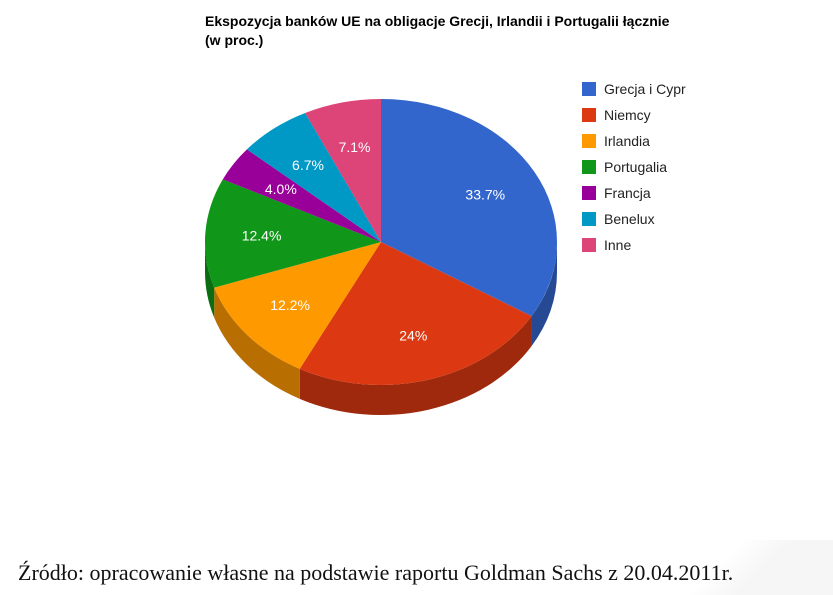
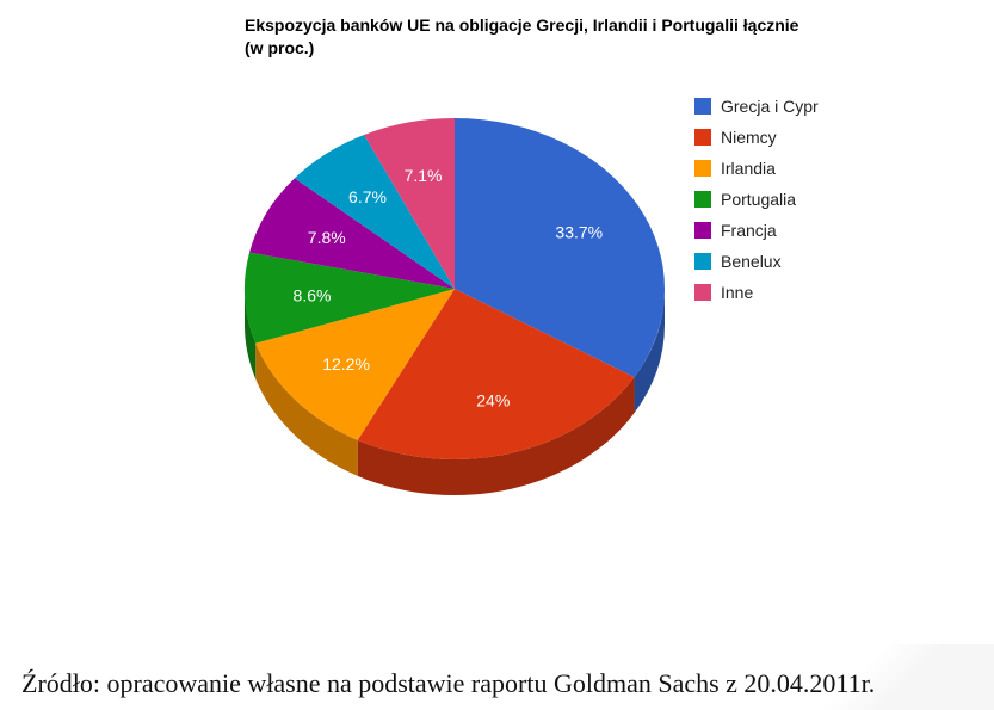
Portugalia: 12.4% -> 8.6%
Francja: 4.0% -> 7.8%
